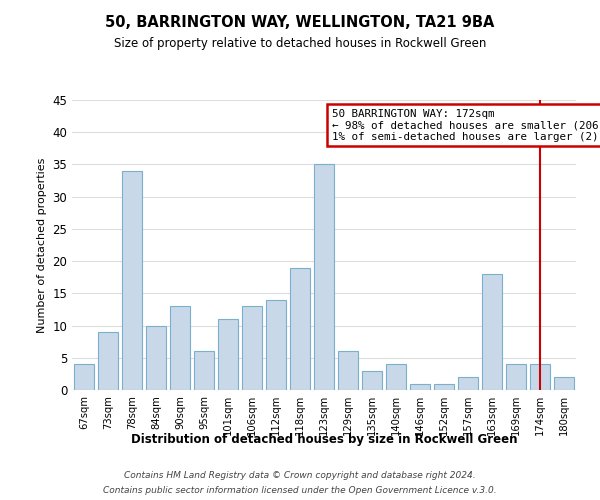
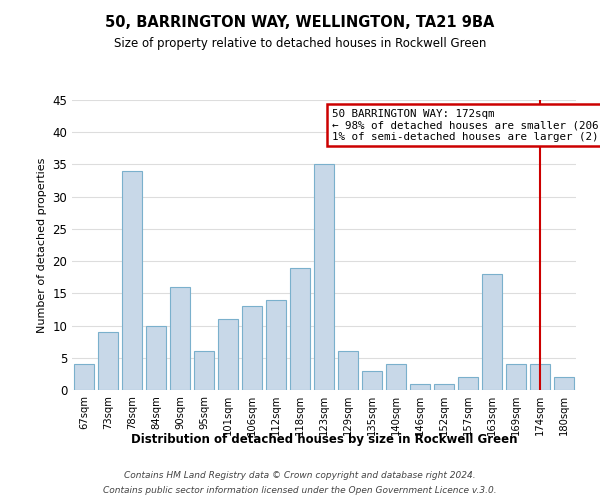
90sqm: 13 -> 16
